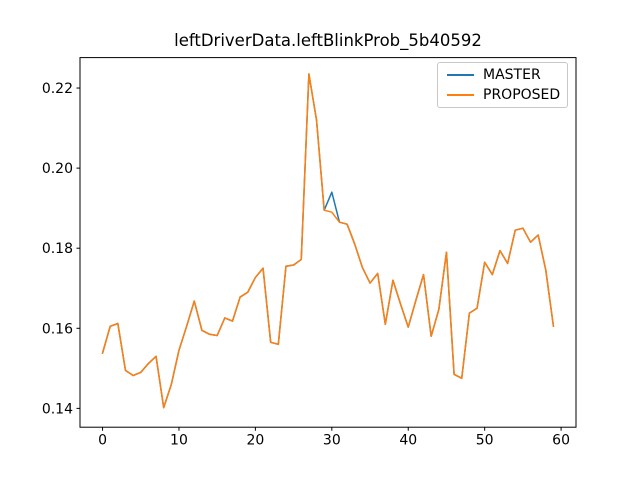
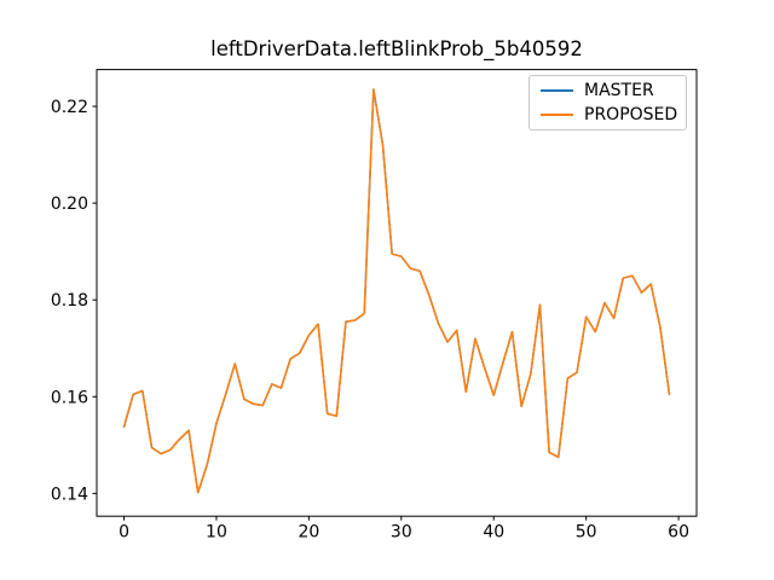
MASTER/30: 0.194 -> 0.189
